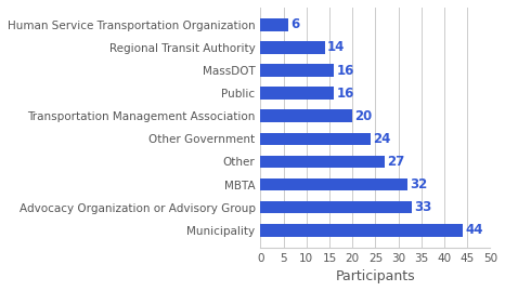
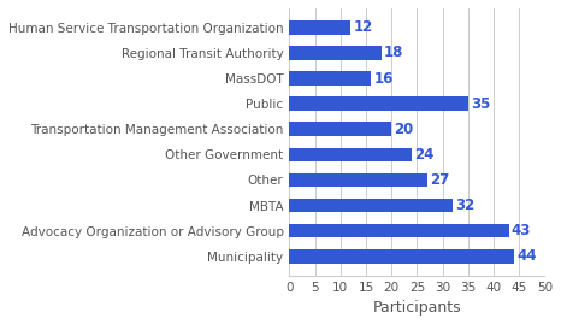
Human Service Transportation Organization: 6 -> 12
Regional Transit Authority: 14 -> 18
Public: 16 -> 35
Advocacy Organization or Advisory Group: 33 -> 43
